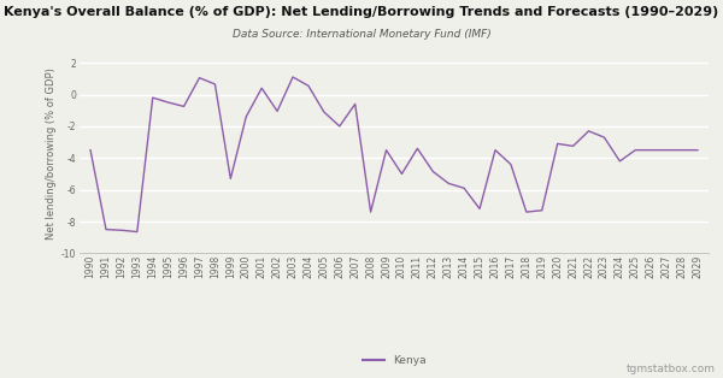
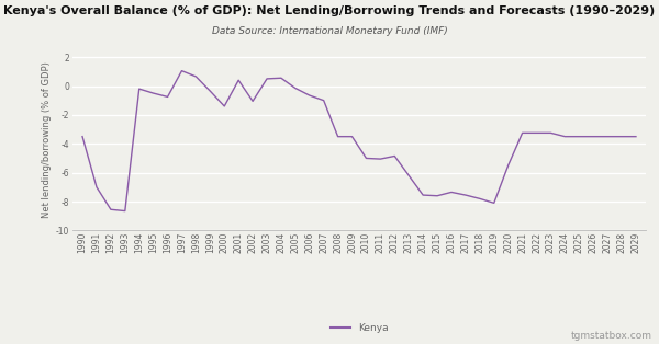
1991: -8.5 -> -7.0
1999: -5.3 -> -0.3
2003: 1.1 -> 0.5
2005: -1.1 -> -0.1
2006: -2.0 -> -0.7
2007: -0.6 -> -1.0
2008: -7.4 -> -3.5
2011: -3.4 -> -5.0
2013: -5.6 -> -6.2
2014: -5.9 -> -7.5
2015: -7.2 -> -7.6
2016: -3.5 -> -7.3
2017: -4.4 -> -7.5
2018: -7.4 -> -7.8
2019: -7.3 -> -8.1
2020: -3.1 -> -5.5
2022: -2.3 -> -3.2
2023: -2.7 -> -3.2
2024: -4.2 -> -3.5
